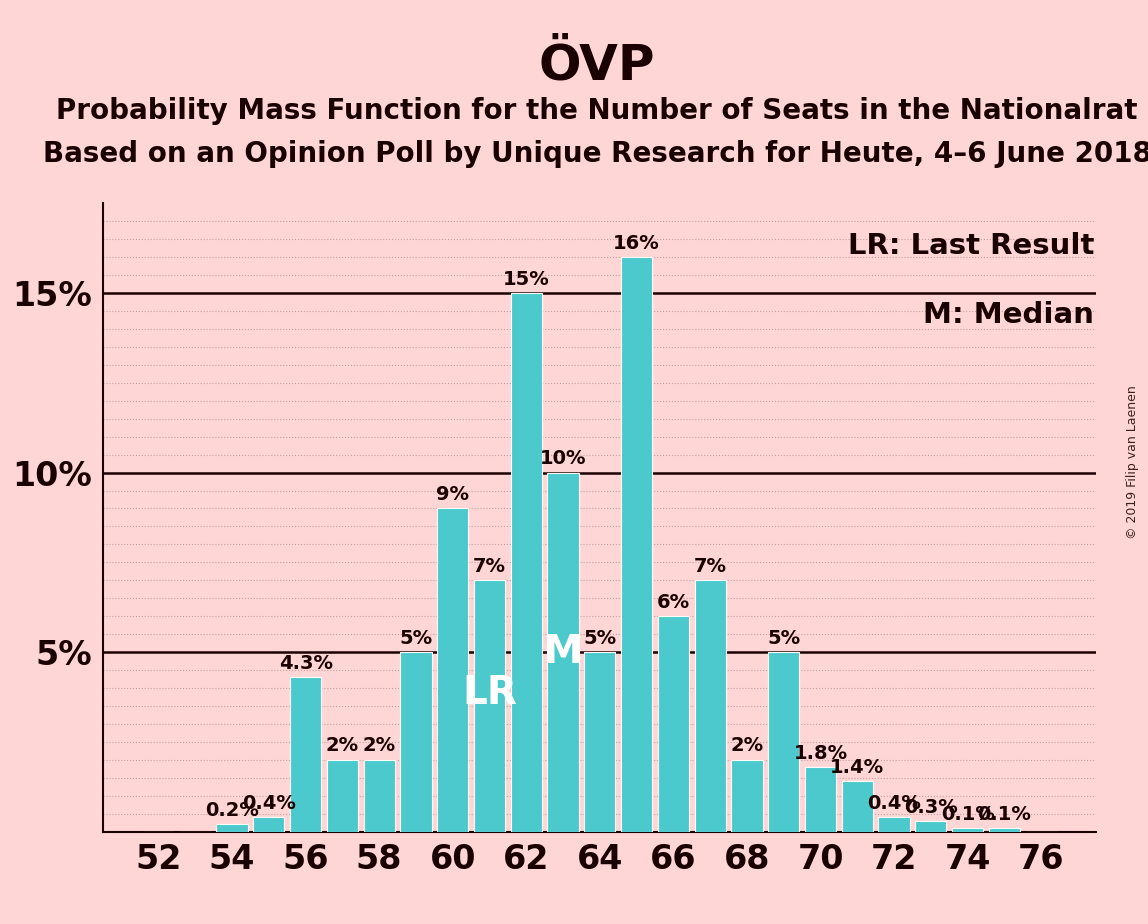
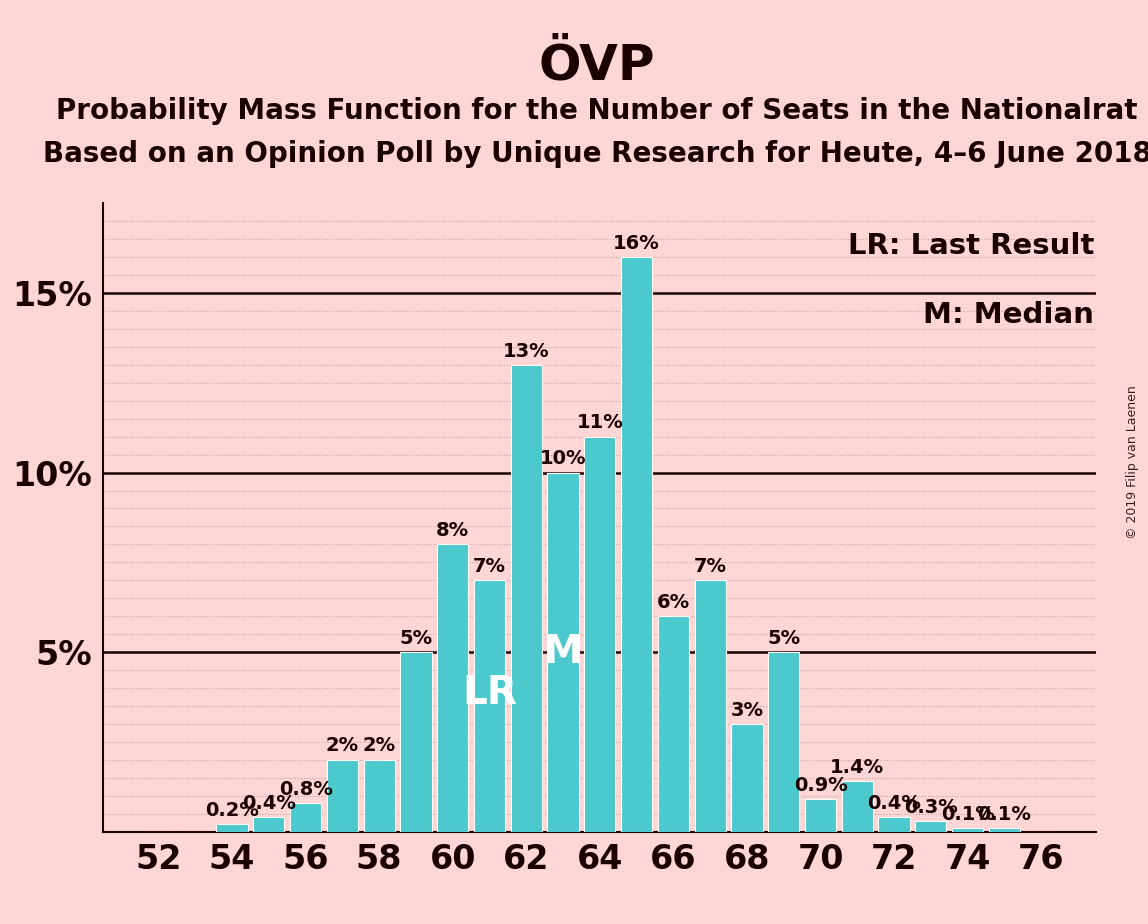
56: 4.3% -> 0.8%
60: 9% -> 8%
62: 15% -> 13%
64: 5% -> 11%
68: 2% -> 3%
70: 1.8% -> 0.9%
